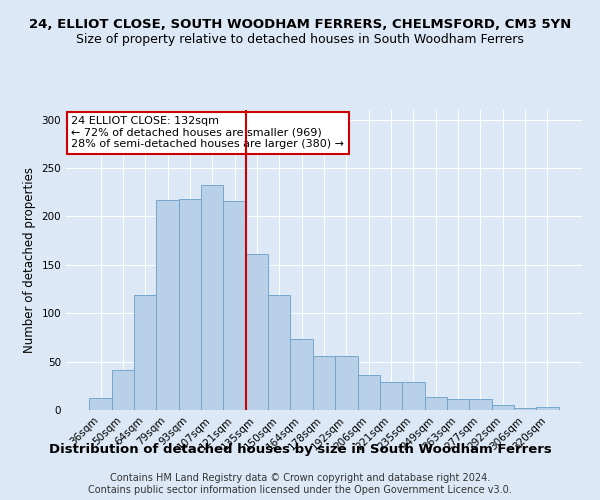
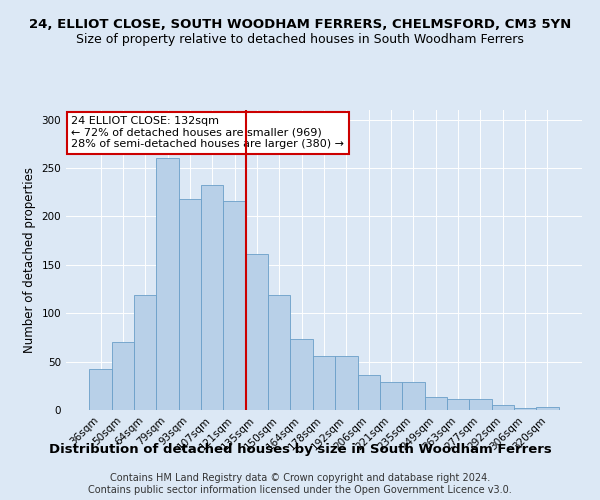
36sqm: 12 -> 42
50sqm: 41 -> 70
79sqm: 217 -> 260
